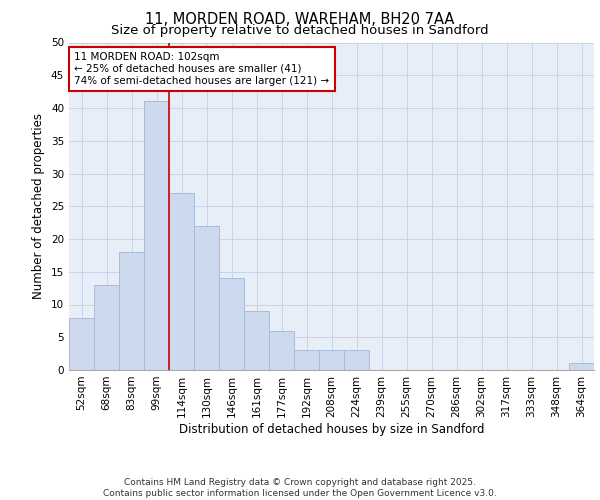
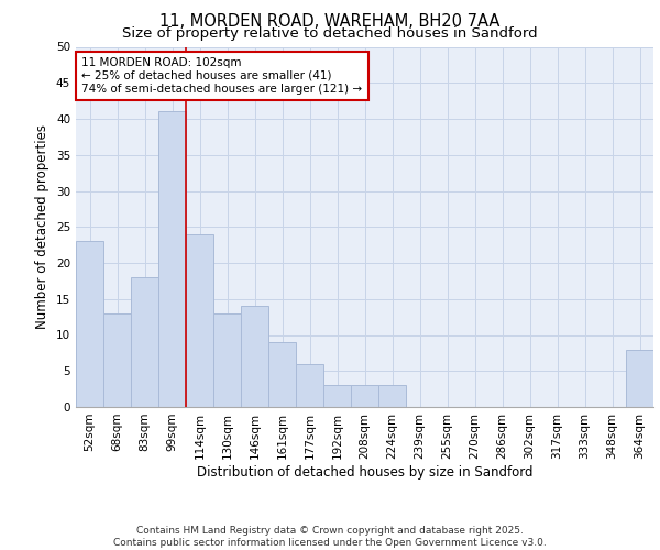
52sqm: 8 -> 23
114sqm: 27 -> 24
130sqm: 22 -> 13
364sqm: 1 -> 8
